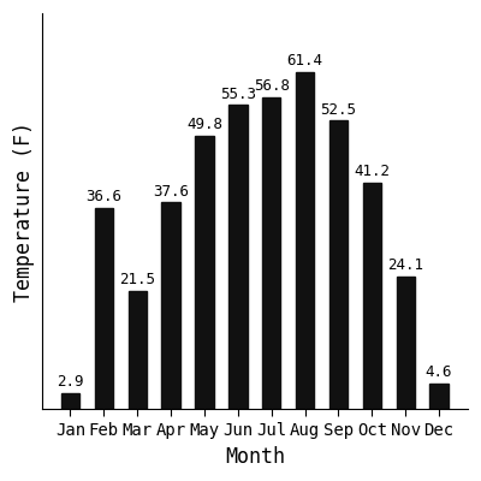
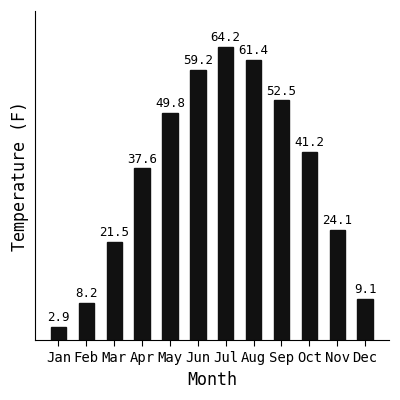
Feb: 36.6 -> 8.2
Jun: 55.3 -> 59.2
Jul: 56.8 -> 64.2
Dec: 4.6 -> 9.1
